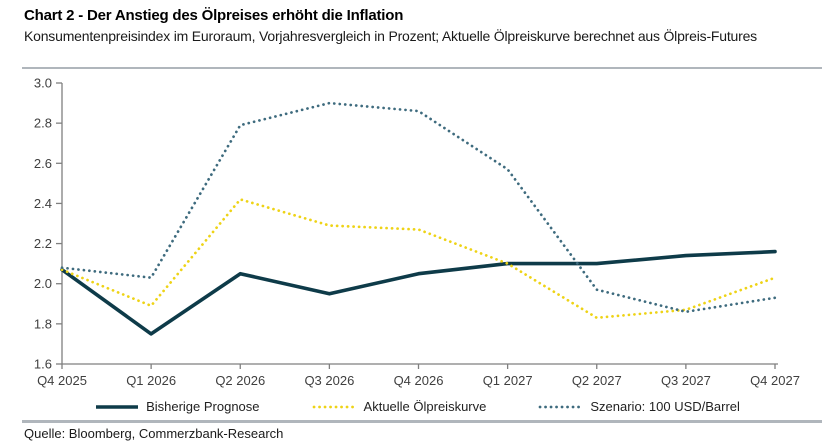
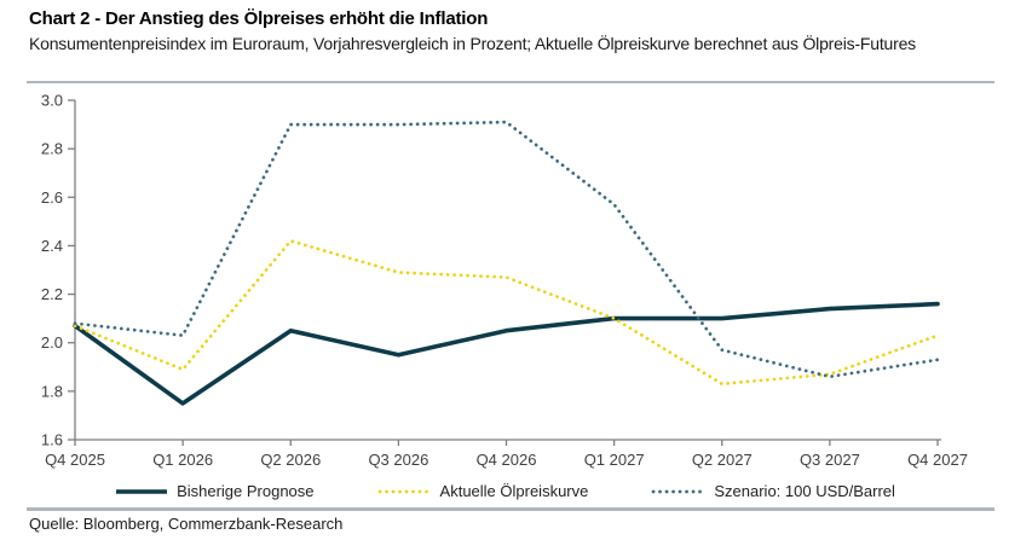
Szenario: 100 USD/Barrel/Q2 2026: 2.79 -> 2.90
Szenario: 100 USD/Barrel/Q4 2026: 2.86 -> 2.91
